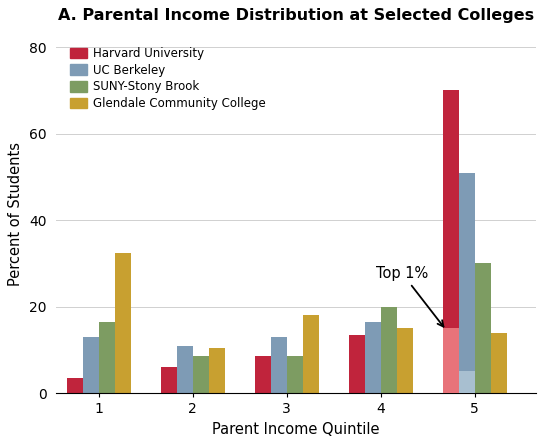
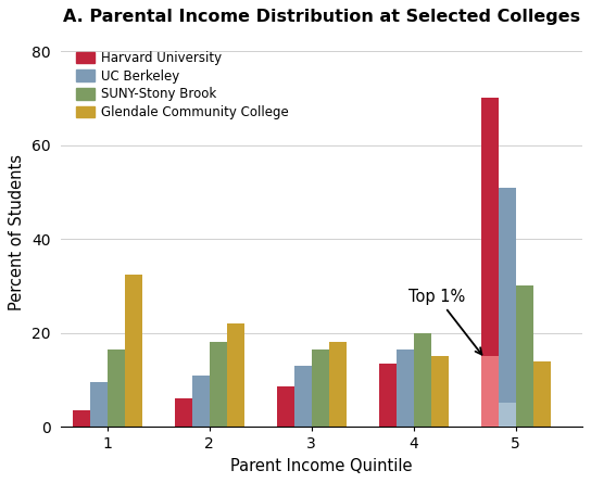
UC Berkeley/1: 13.0 -> 9.5
SUNY-Stony Brook/2: 8.5 -> 18.0
Glendale Community College/2: 10.5 -> 22.0
SUNY-Stony Brook/3: 8.5 -> 16.5
